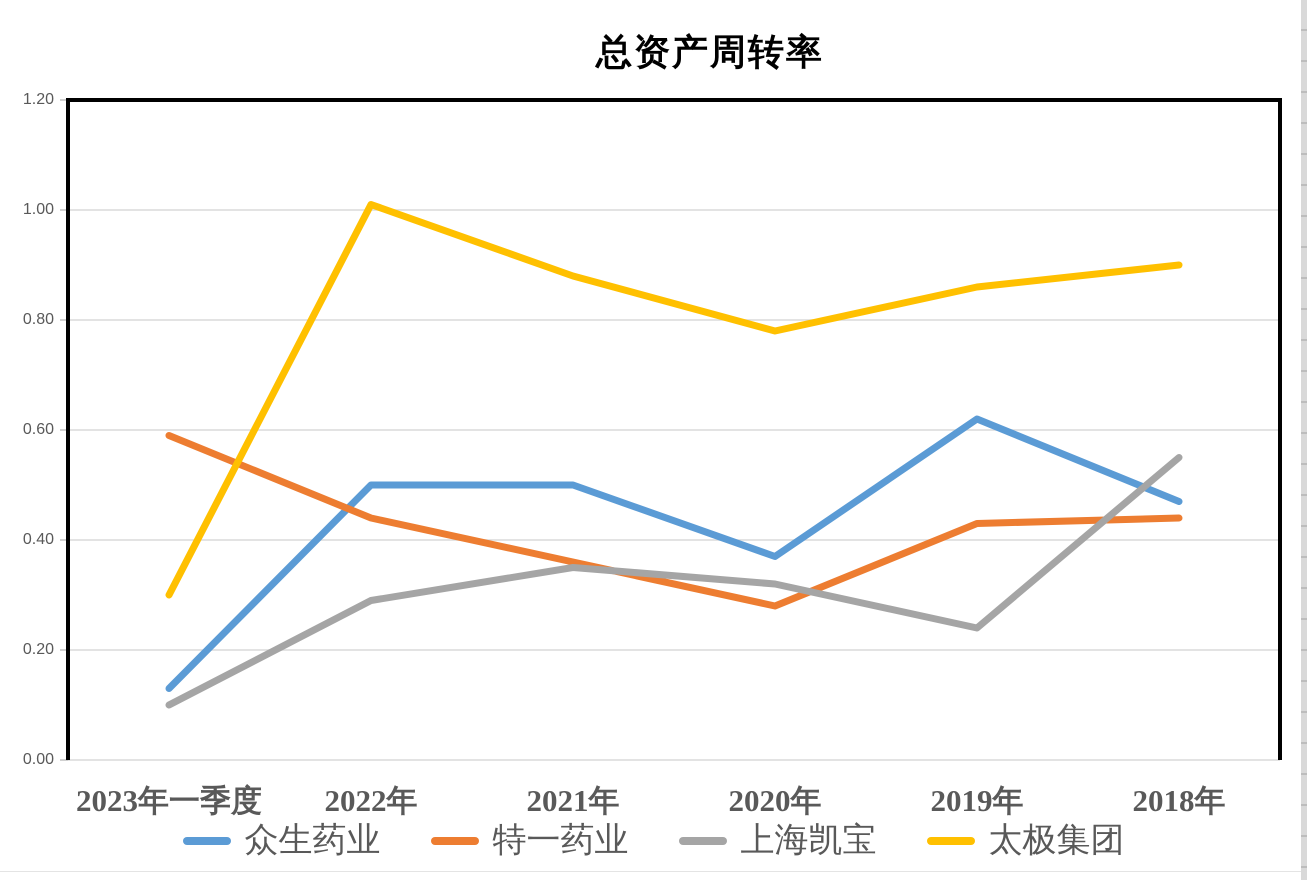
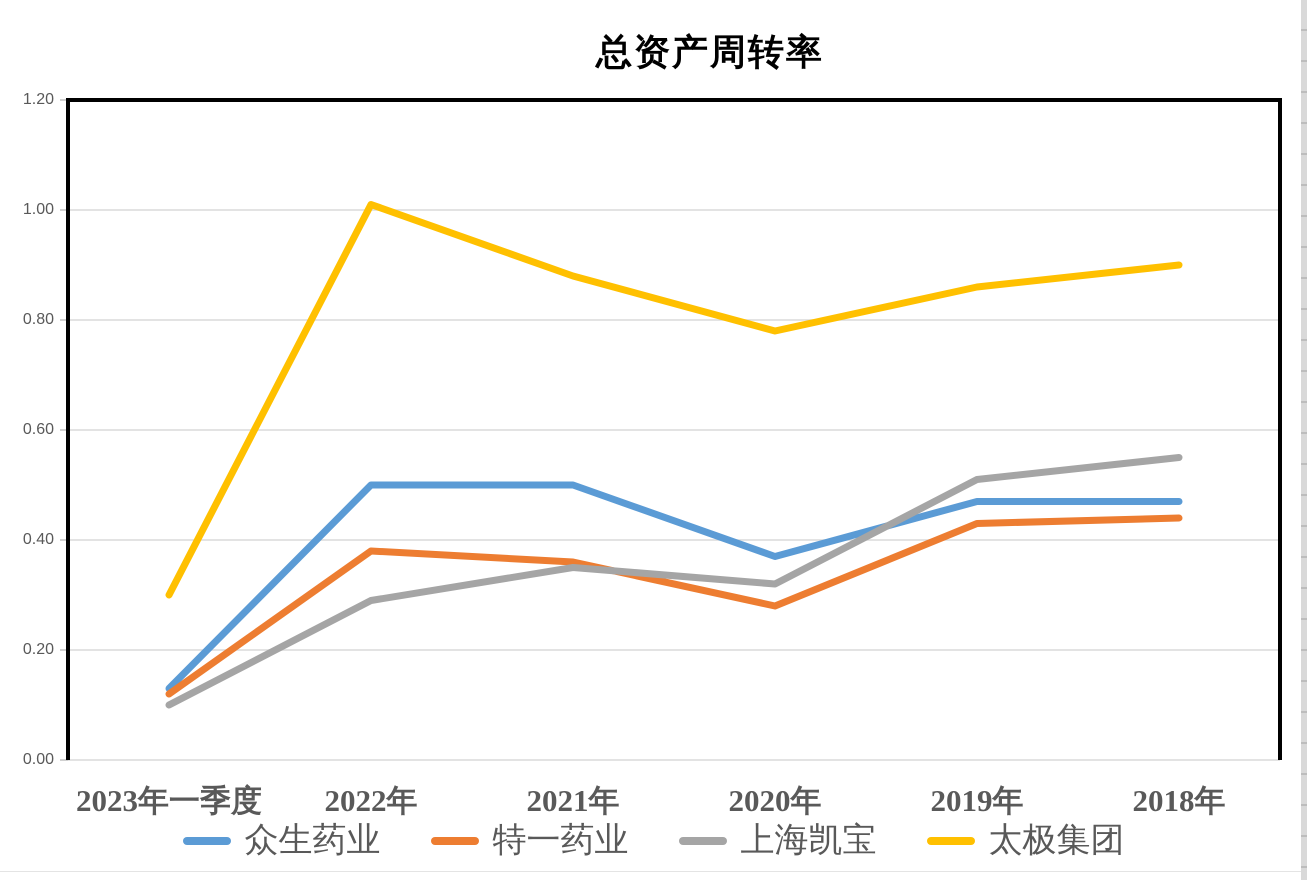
特一药业/2023年一季度: 0.59 -> 0.12
特一药业/2022年: 0.44 -> 0.38
众生药业/2019年: 0.62 -> 0.47
上海凯宝/2019年: 0.24 -> 0.51
